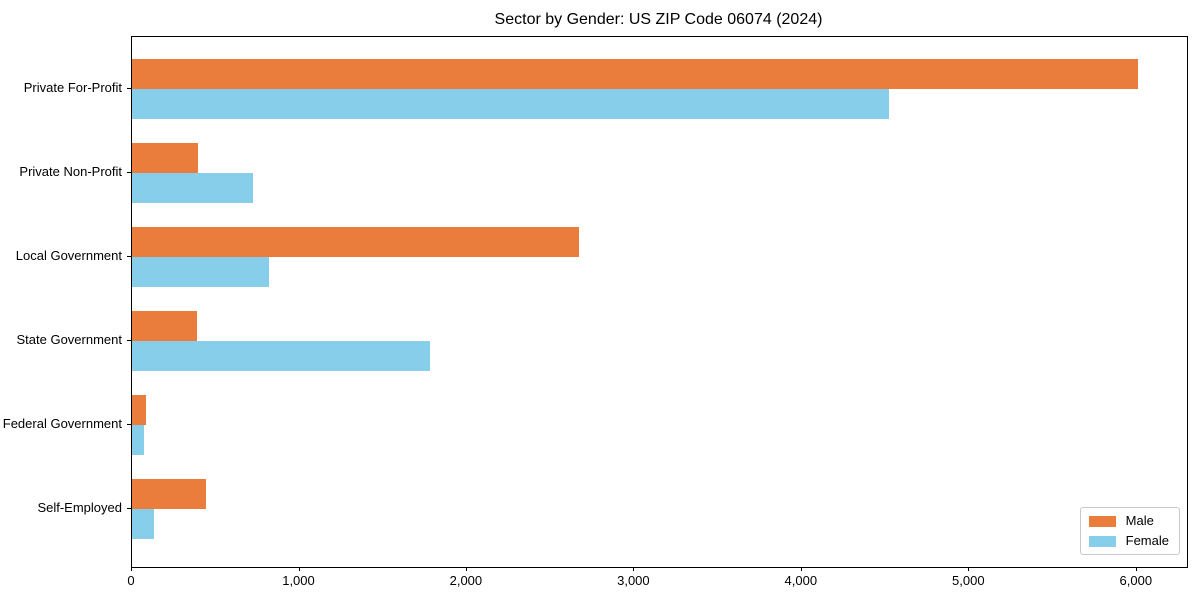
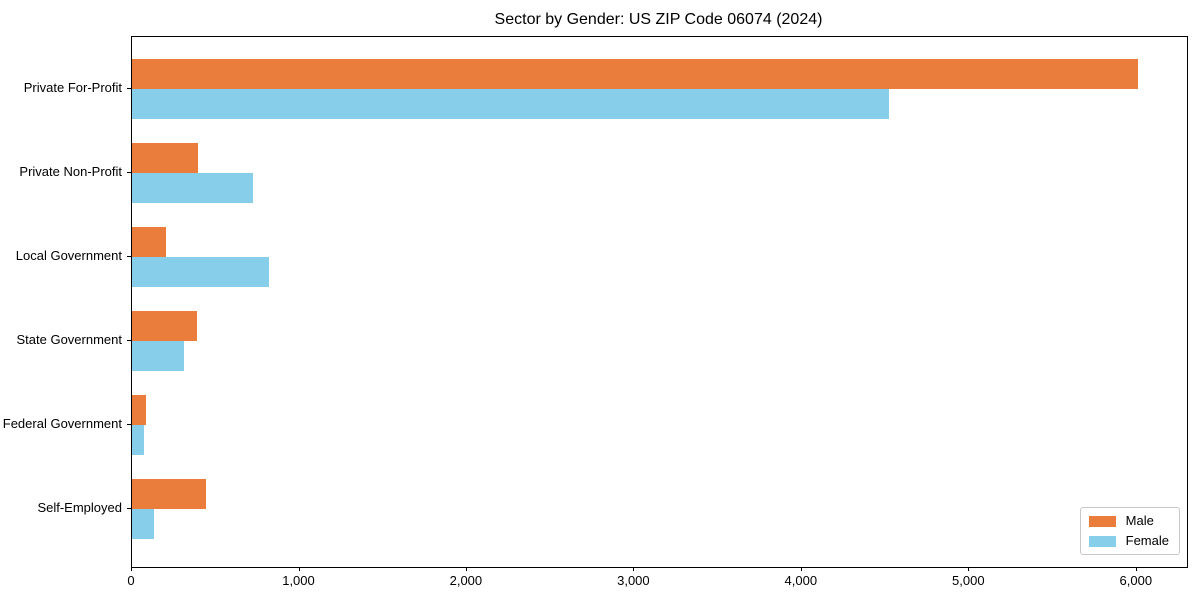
Male/Local Government: 2670 -> 200
Female/State Government: 1780 -> 310
